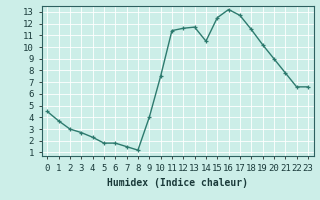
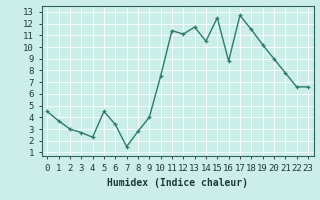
5: 1.8 -> 4.5
6: 1.8 -> 3.4
8: 1.2 -> 2.8
12: 11.6 -> 11.1
16: 13.2 -> 8.8
